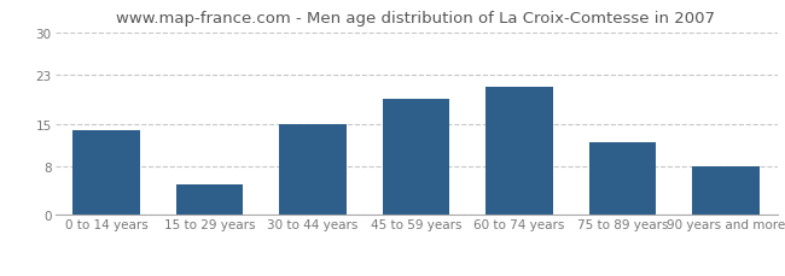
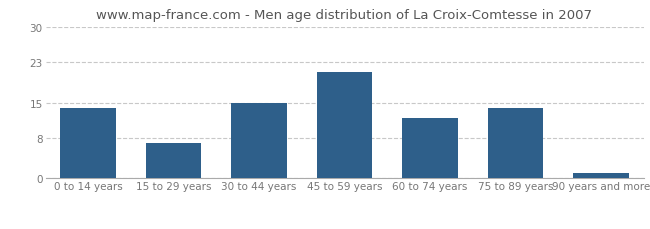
15 to 29 years: 5 -> 7
45 to 59 years: 19 -> 21
60 to 74 years: 21 -> 12
75 to 89 years: 12 -> 14
90 years and more: 8 -> 1
